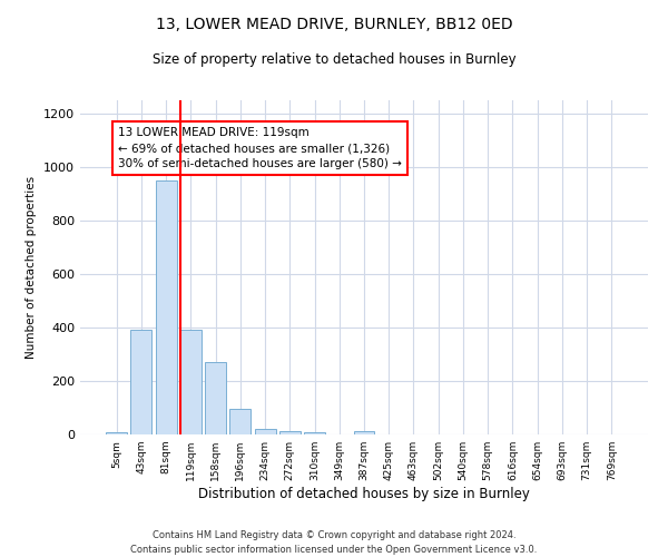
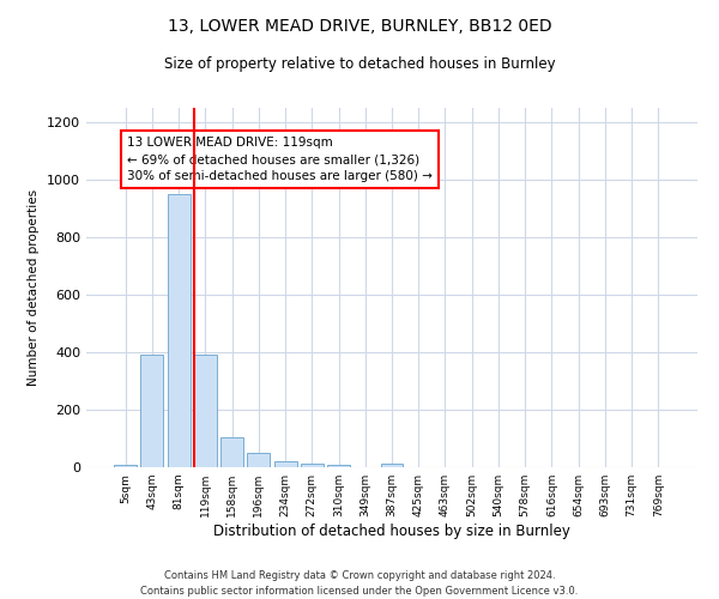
158sqm: 270 -> 105
196sqm: 95 -> 50
